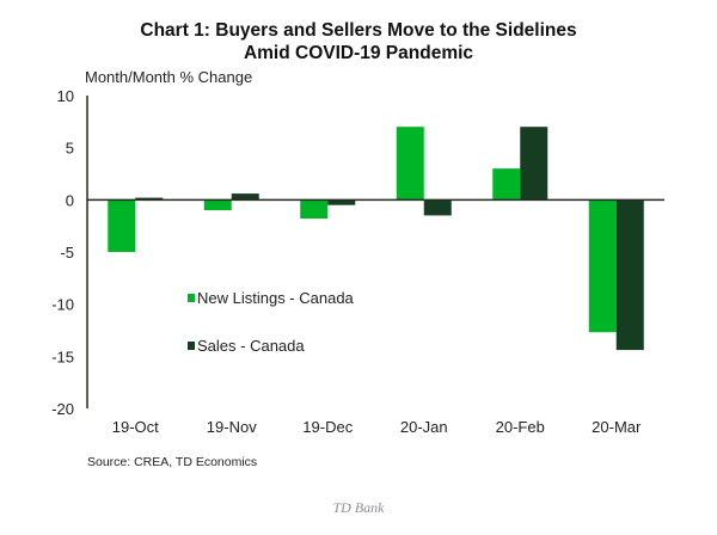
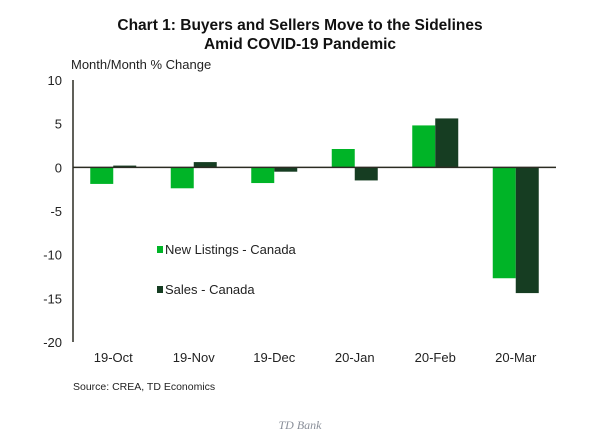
New Listings - Canada/19-Oct: -5 -> -2
New Listings - Canada/19-Nov: -1 -> -2
New Listings - Canada/20-Jan: 7 -> 2
New Listings - Canada/20-Feb: 3 -> 5
Sales - Canada/20-Feb: 7 -> 6
